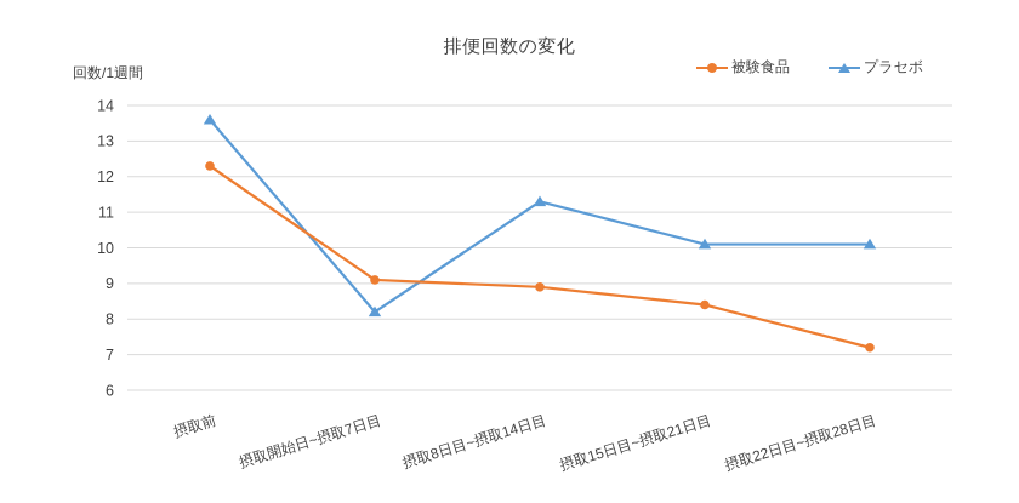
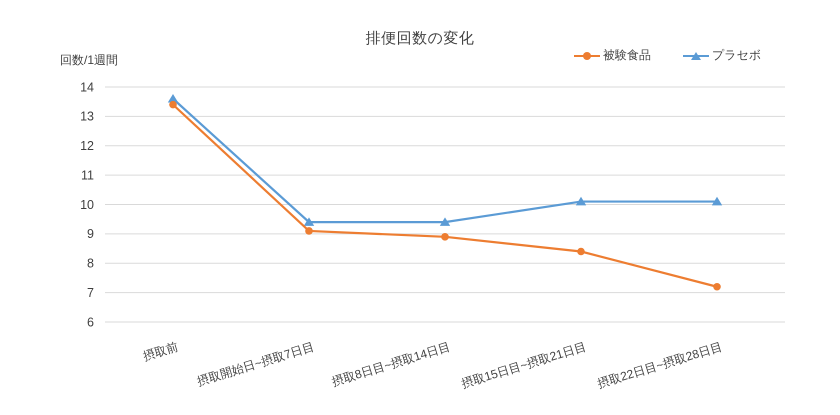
被験食品/摂取前: 12.3 -> 13.4
プラセボ/摂取開始日~摂取7日目: 8.2 -> 9.4
プラセボ/摂取8日目~摂取14日目: 11.3 -> 9.4
